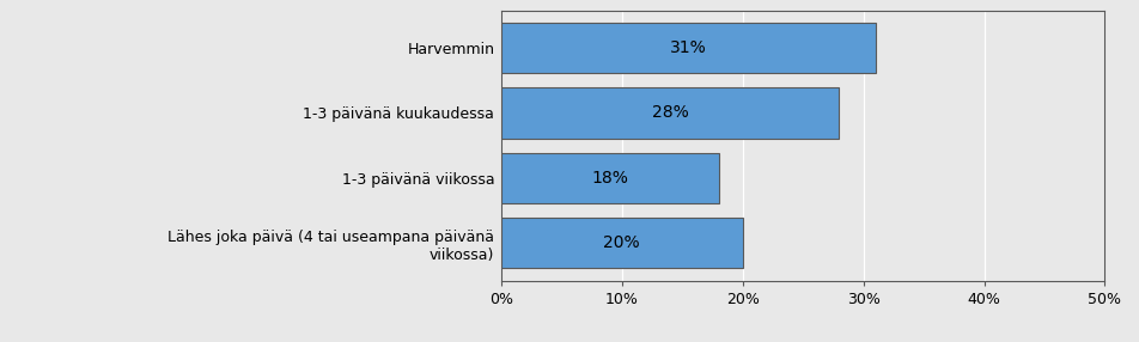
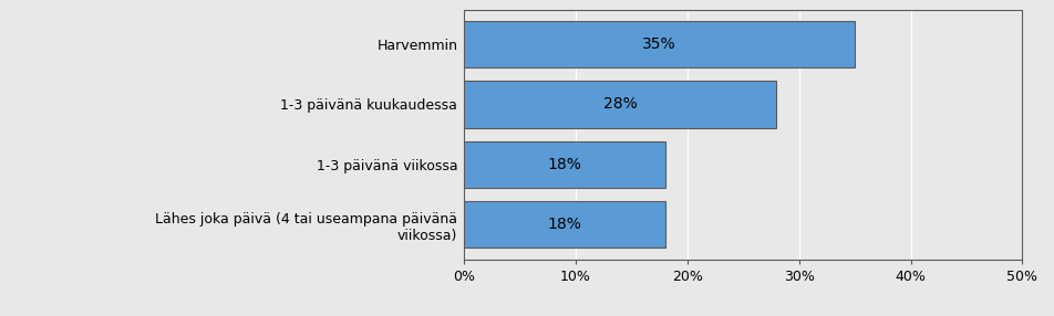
Harvemmin: 31% -> 35%
Lähes joka päivä (4 tai useampana päivänä viikossa): 20% -> 18%
